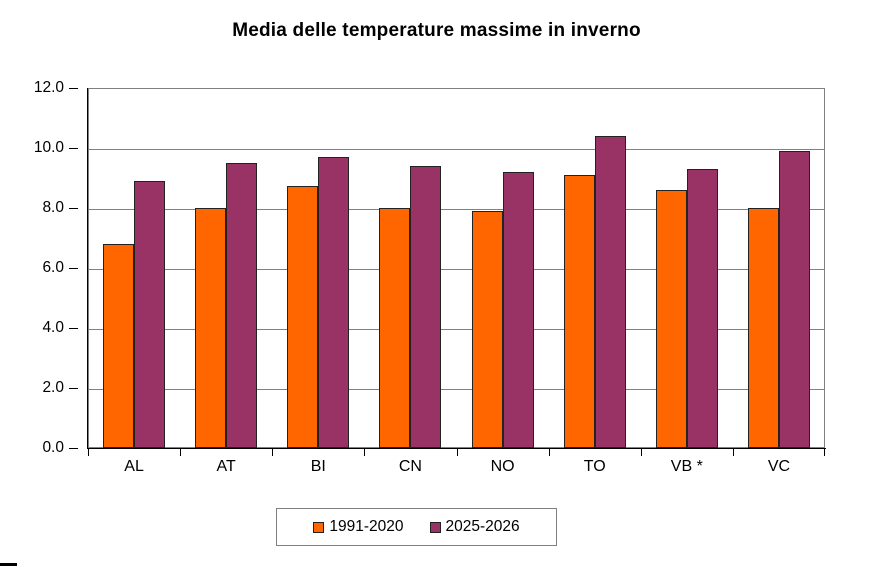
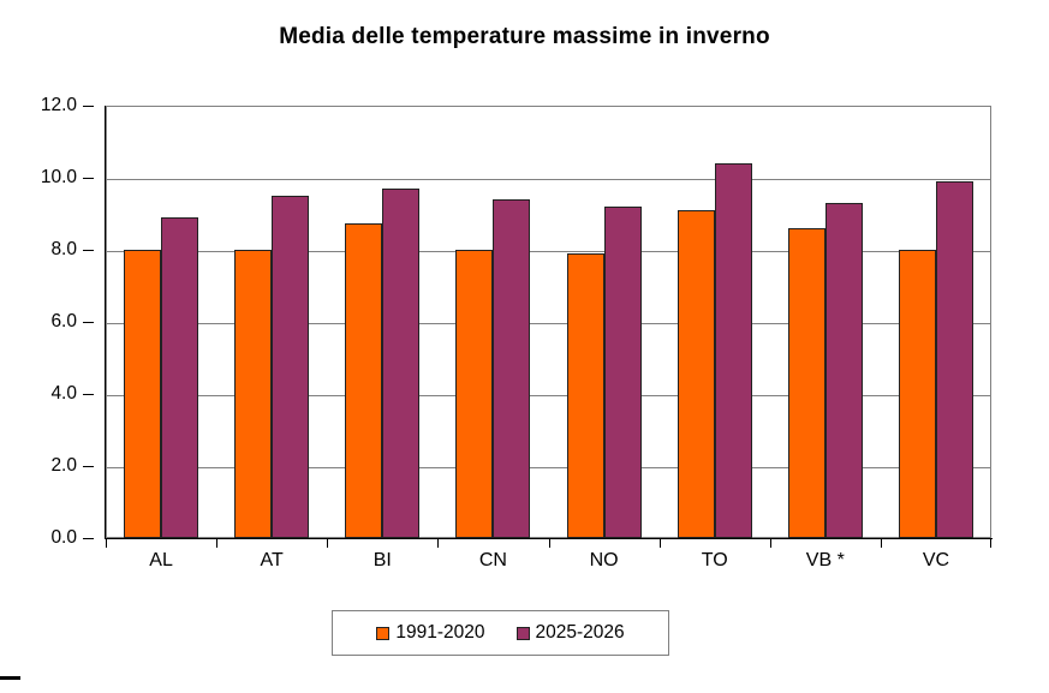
1991-2020/AL: 6.8 -> 8.0
